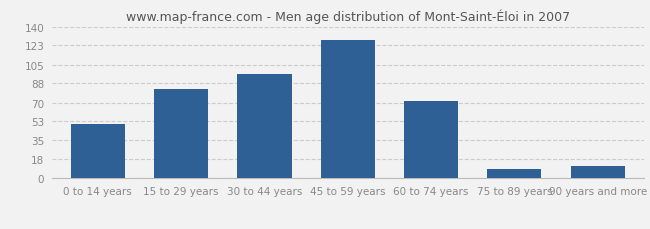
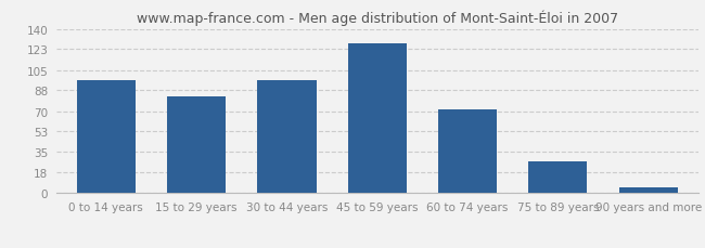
0 to 14 years: 50 -> 96
75 to 89 years: 9 -> 27
90 years and more: 11 -> 5
